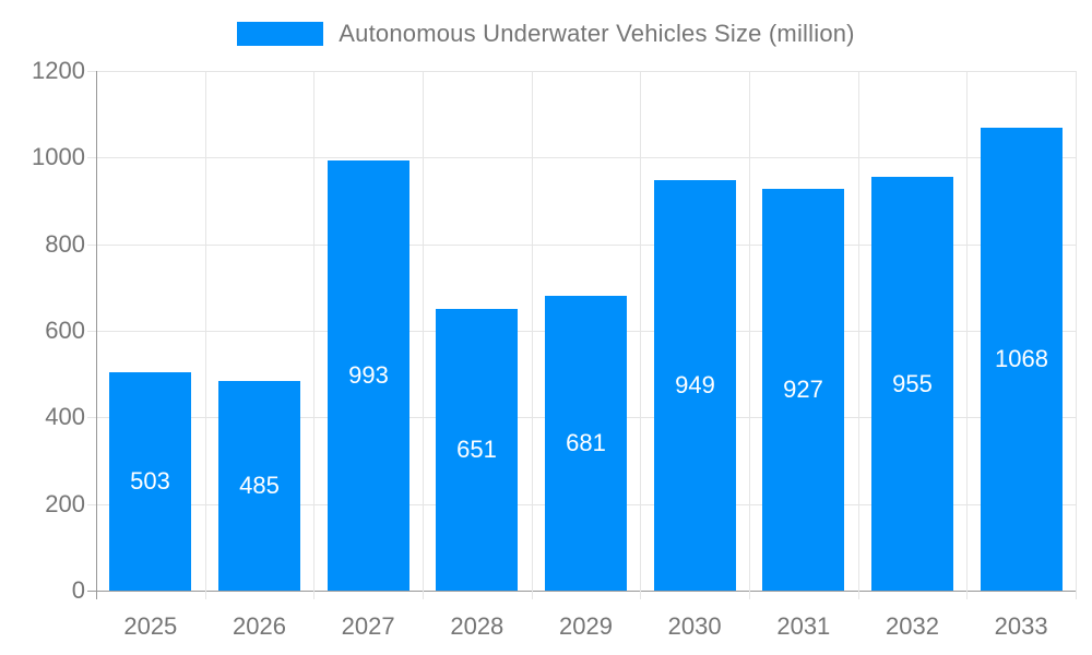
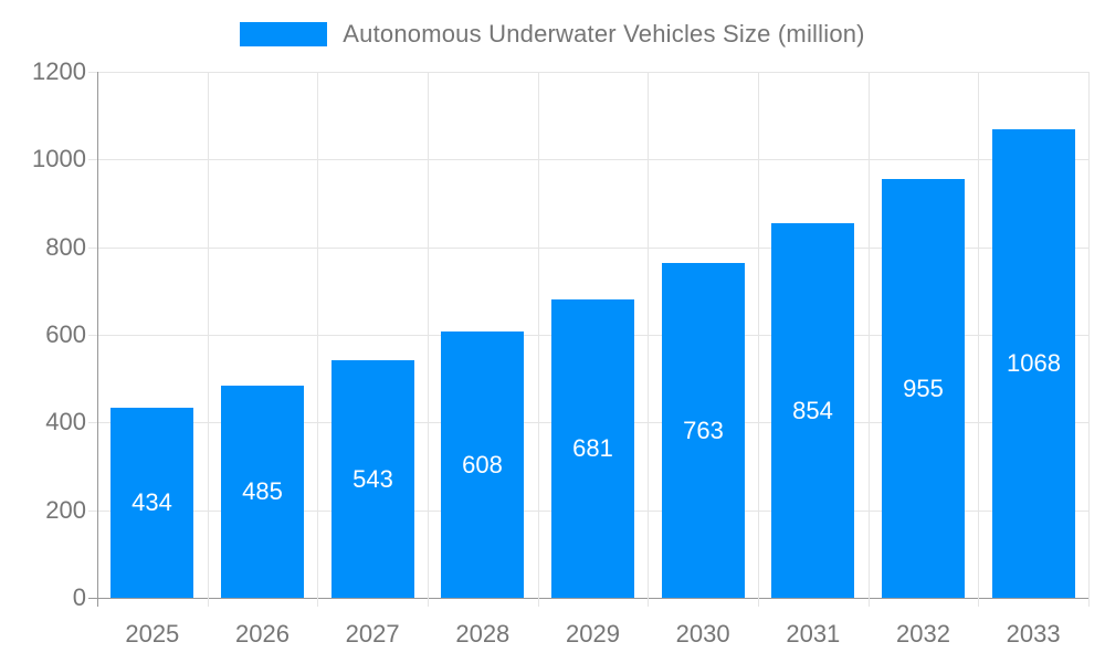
2025: 503 -> 434
2027: 993 -> 543
2028: 651 -> 608
2030: 949 -> 763
2031: 927 -> 854
